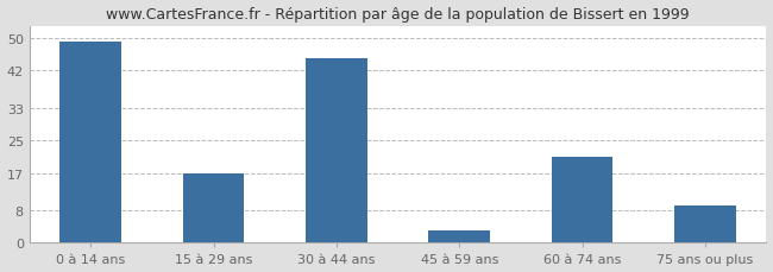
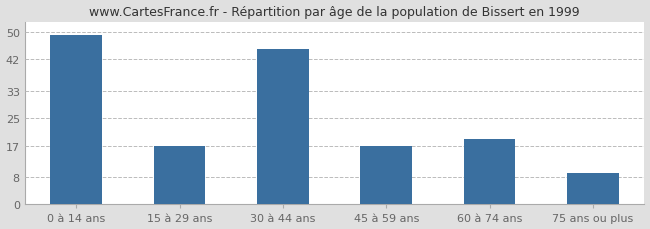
45 à 59 ans: 3 -> 17
60 à 74 ans: 21 -> 19
